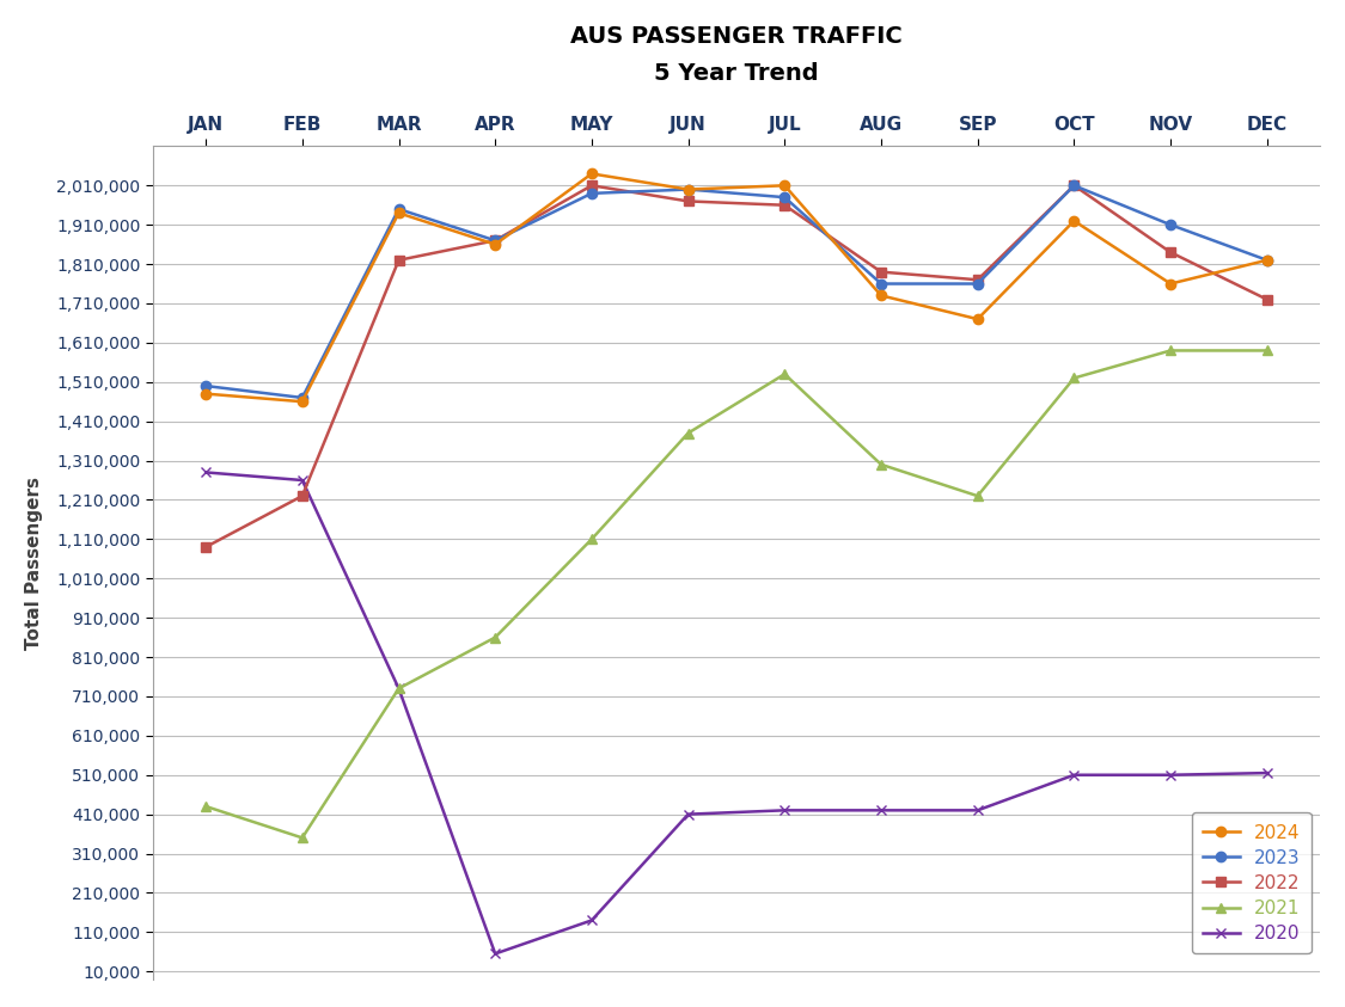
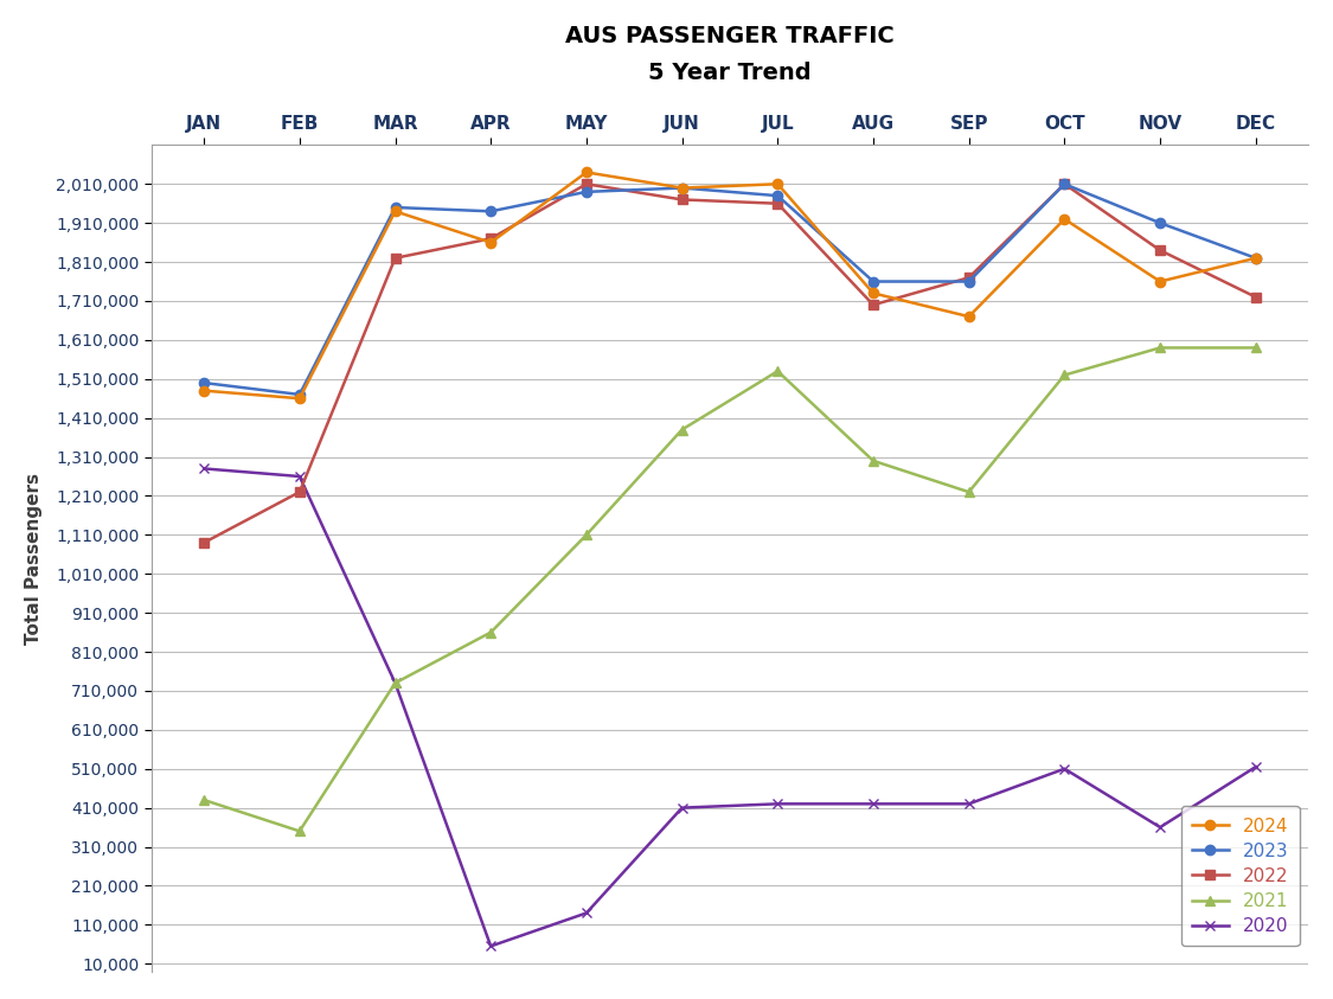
2023/APR: 1,870,000 -> 1,940,000
2022/AUG: 1,790,000 -> 1,700,000
2020/NOV: 510,000 -> 360,000
